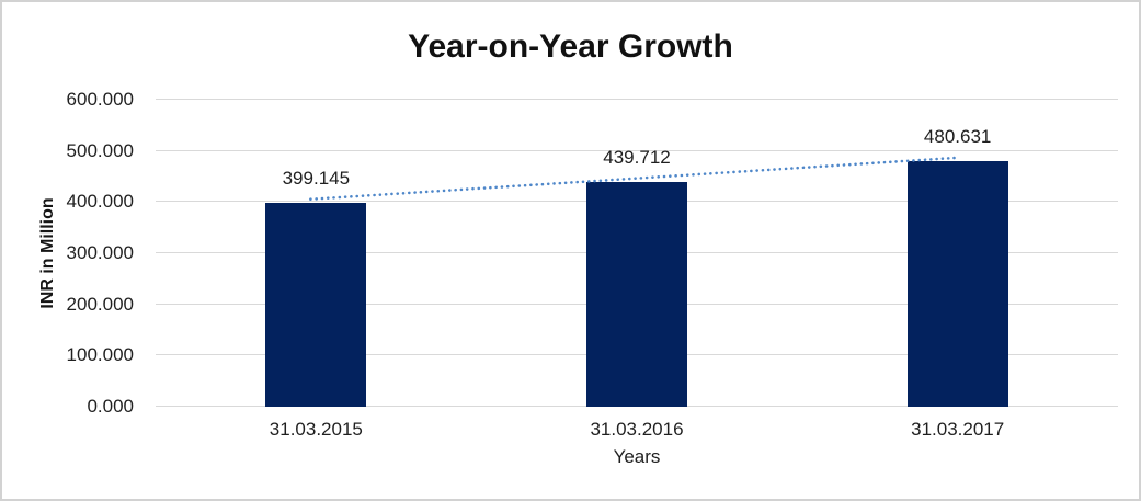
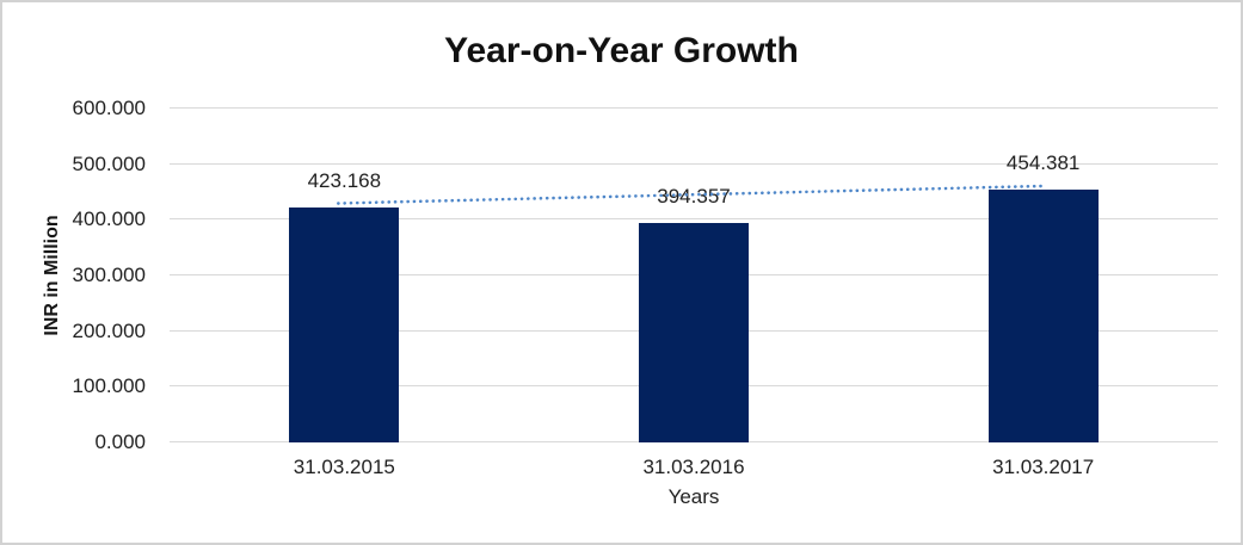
31.03.2015: 399.145 -> 423.168
31.03.2016: 439.712 -> 394.357
31.03.2017: 480.631 -> 454.381
